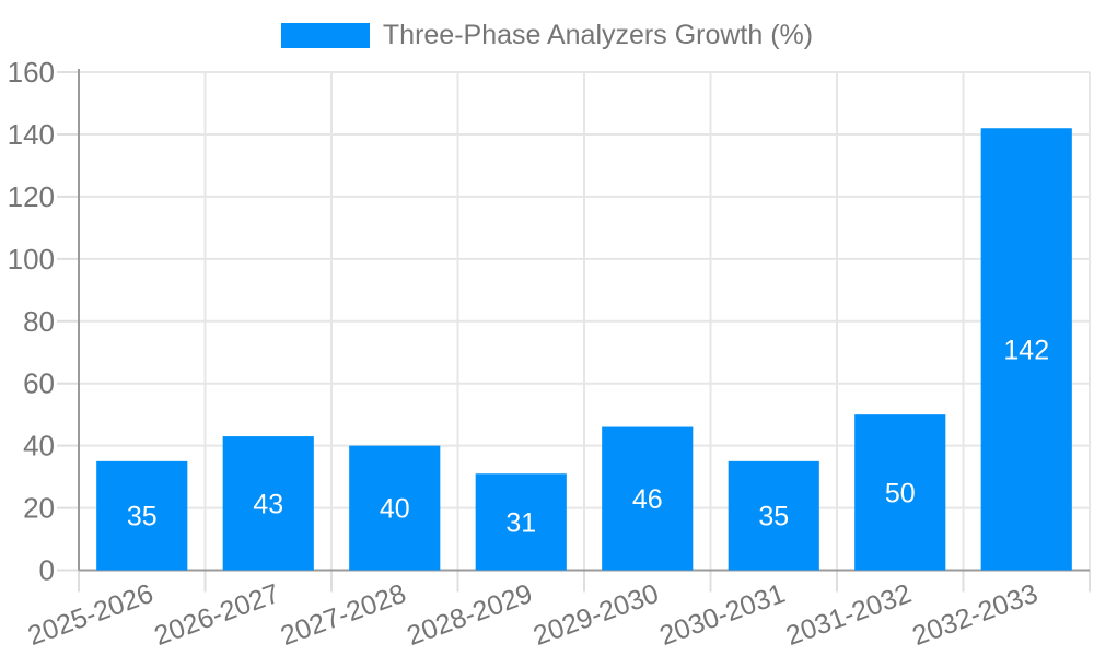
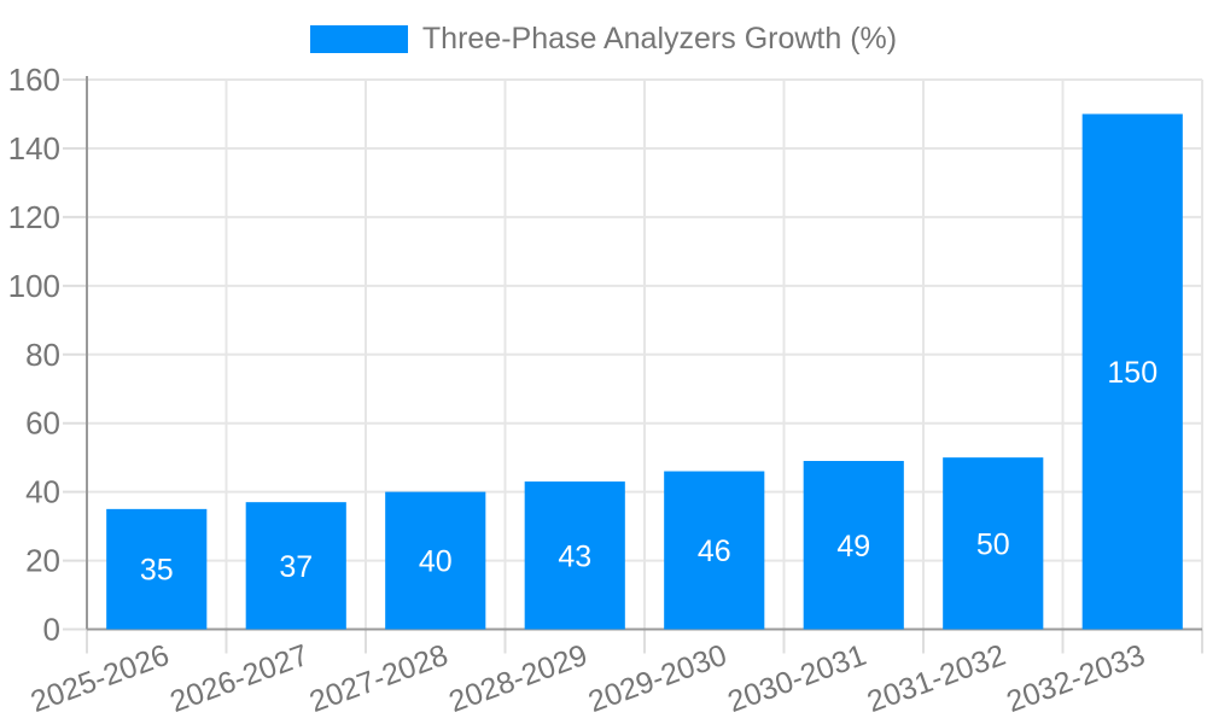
2026-2027: 43 -> 37
2028-2029: 31 -> 43
2030-2031: 35 -> 49
2032-2033: 142 -> 150
